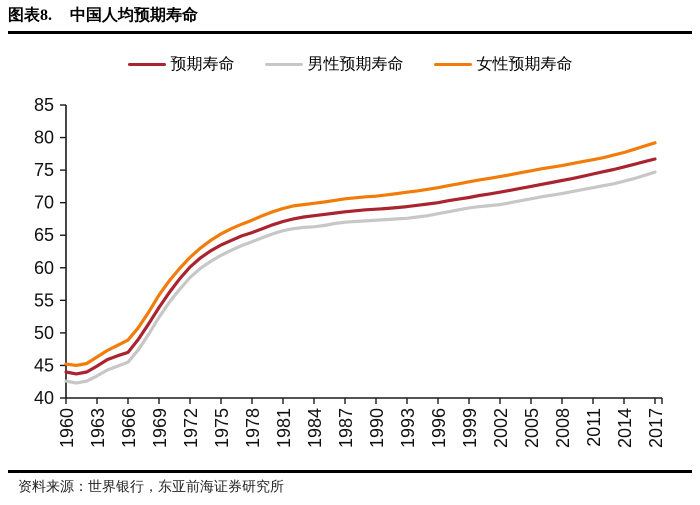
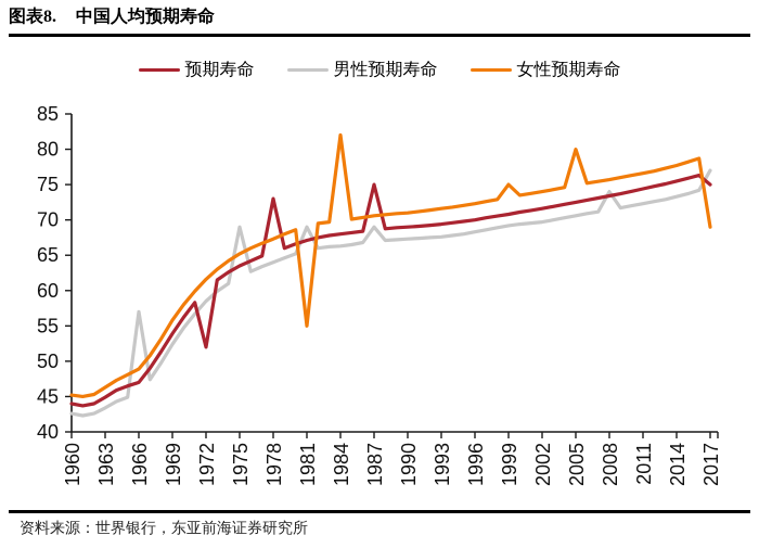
男性预期寿命/1966: 46 -> 57
预期寿命/1972: 60 -> 52
男性预期寿命/1975: 62 -> 69
预期寿命/1978: 65 -> 73
男性预期寿命/1981: 66 -> 69
女性预期寿命/1981: 69 -> 55
女性预期寿命/1984: 70 -> 82
预期寿命/1987: 69 -> 75
男性预期寿命/1987: 67 -> 69
女性预期寿命/1999: 73 -> 75
女性预期寿命/2005: 75 -> 80
男性预期寿命/2008: 71 -> 74
预期寿命/2017: 77 -> 75
男性预期寿命/2017: 75 -> 77
女性预期寿命/2017: 79 -> 69
